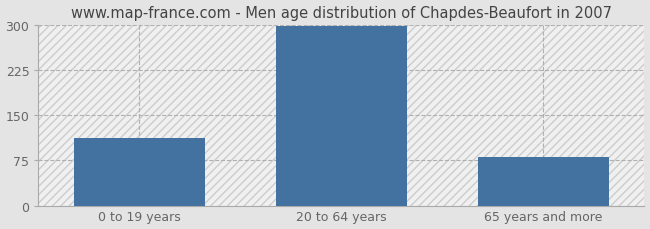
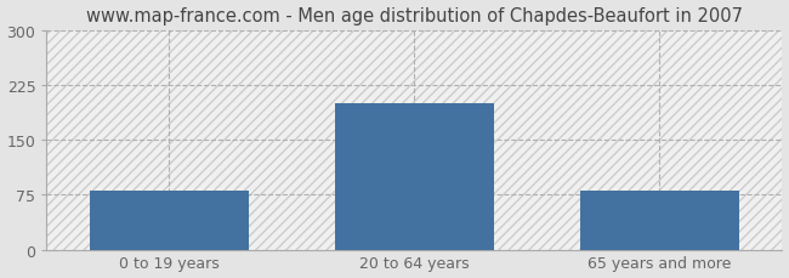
0 to 19 years: 113 -> 80
20 to 64 years: 298 -> 200
